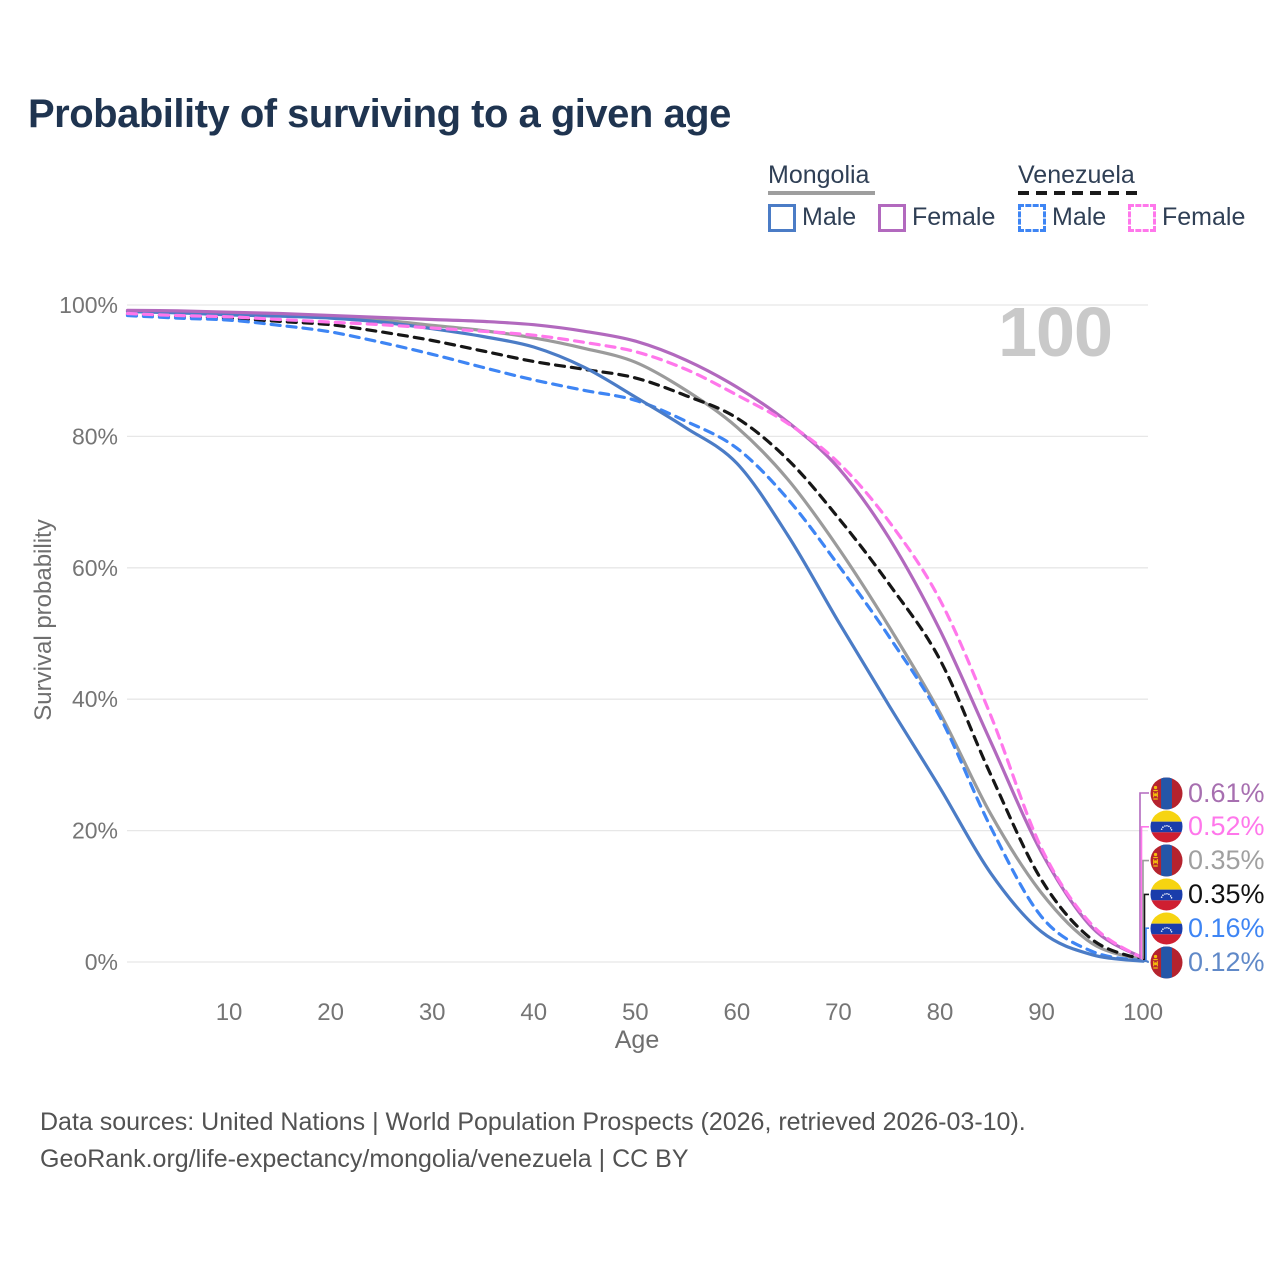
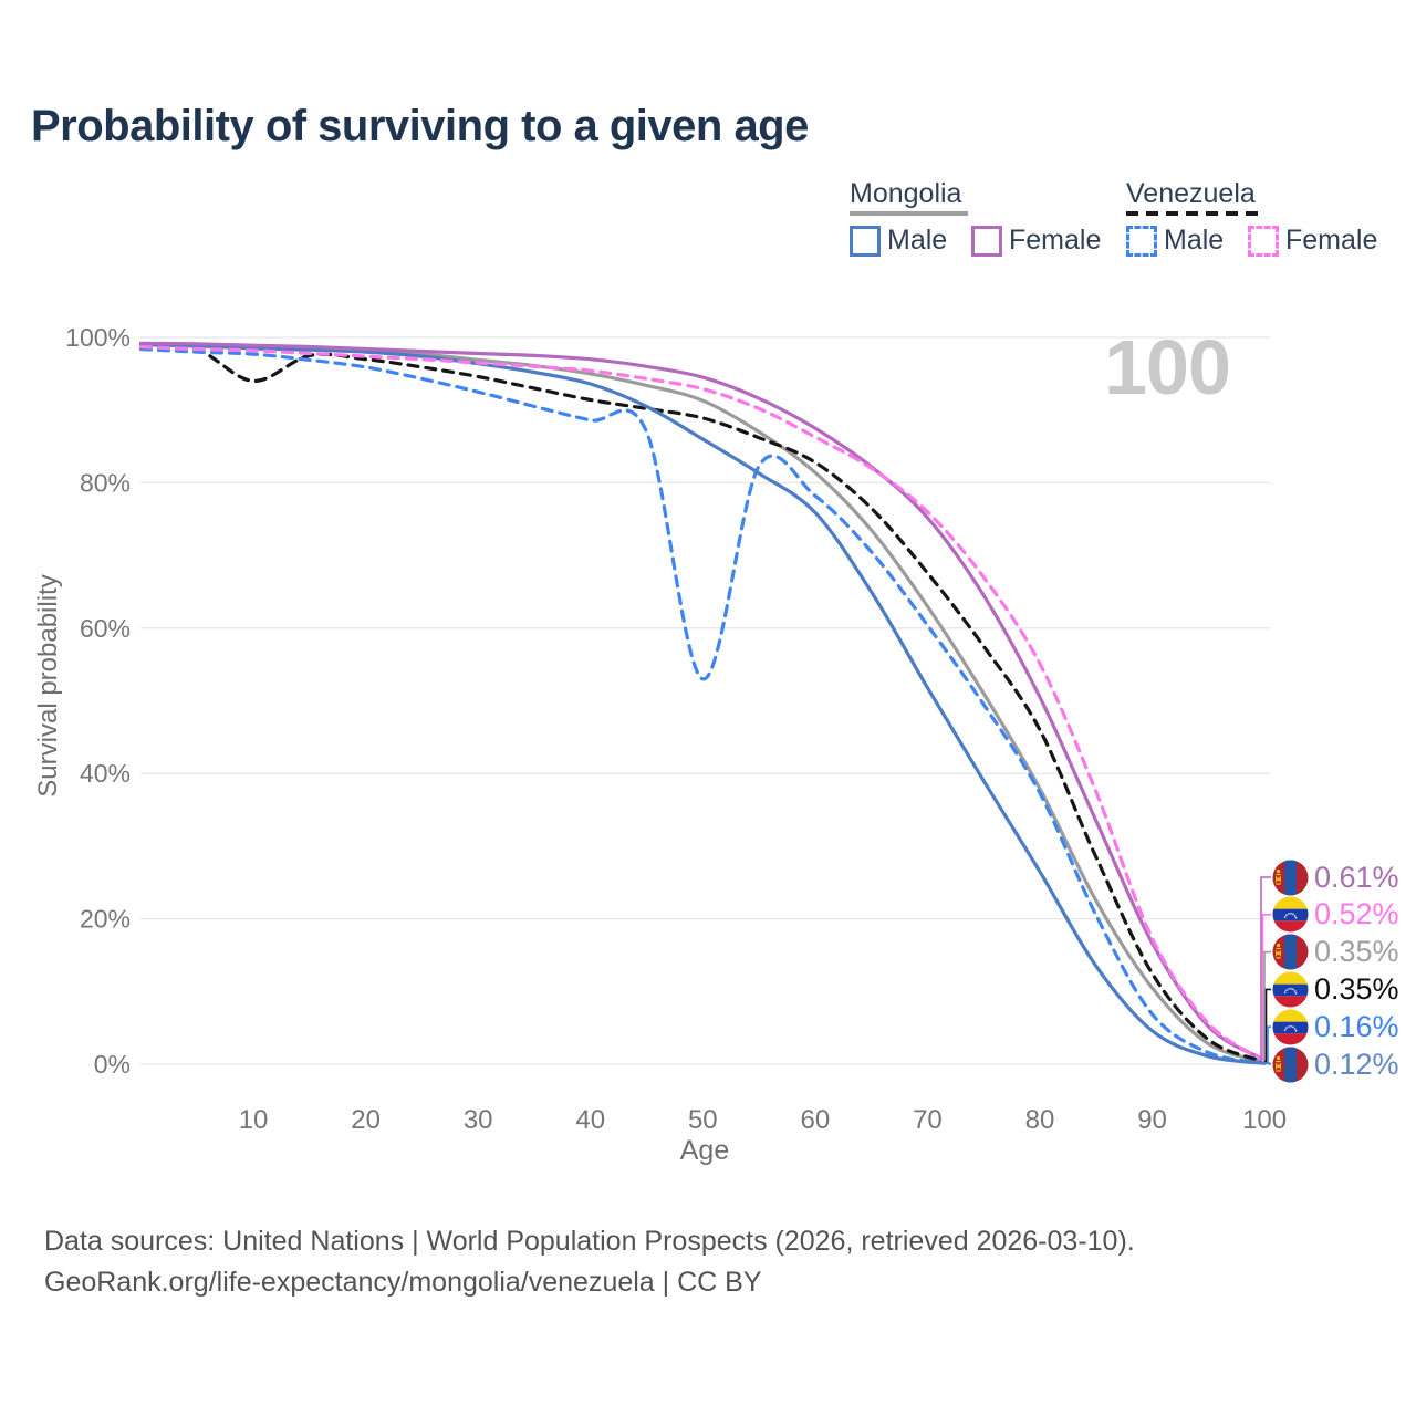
Venezuela/10: 98% -> 94%
Venezuela Male/50: 86% -> 53%
